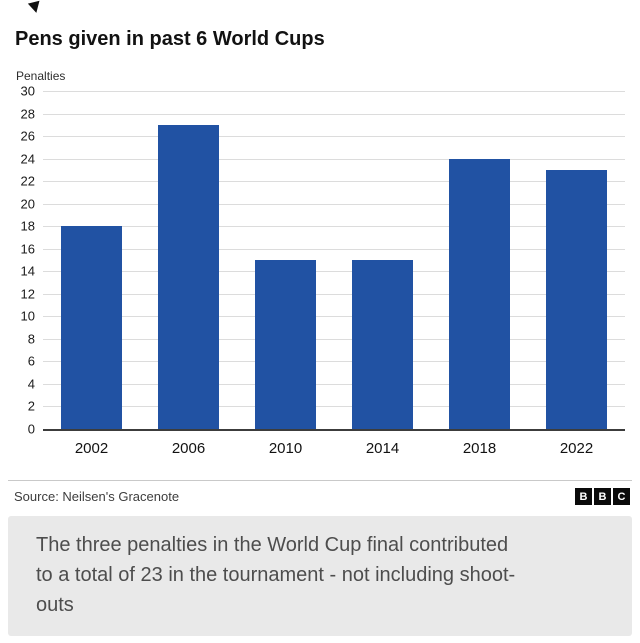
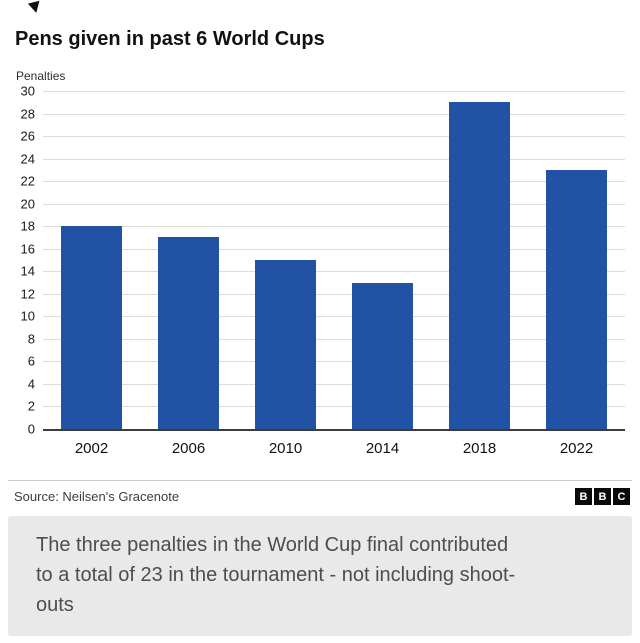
2006: 27 -> 17
2014: 15 -> 13
2018: 24 -> 29
